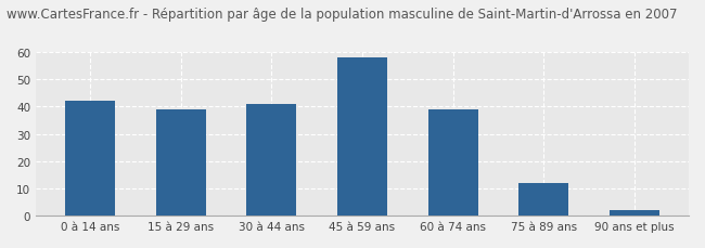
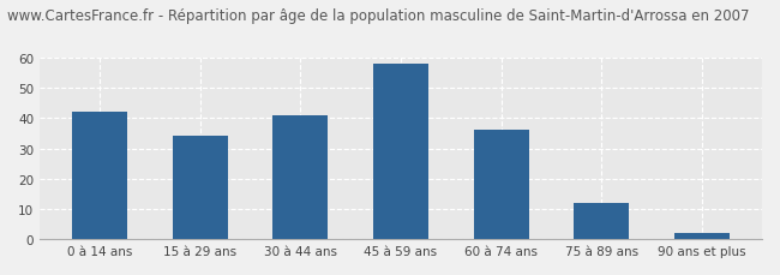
15 à 29 ans: 39 -> 34
60 à 74 ans: 39 -> 36
